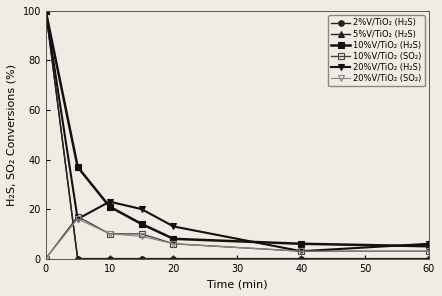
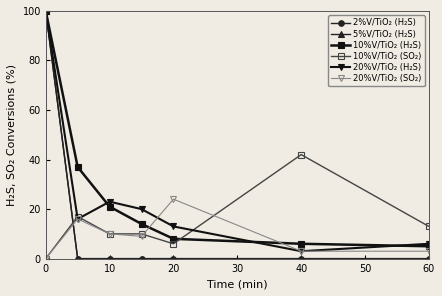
20%V/TiO₂ (SO₂)/20: 6 -> 24
10%V/TiO₂ (SO₂)/40: 3 -> 42
10%V/TiO₂ (SO₂)/60: 3 -> 13
